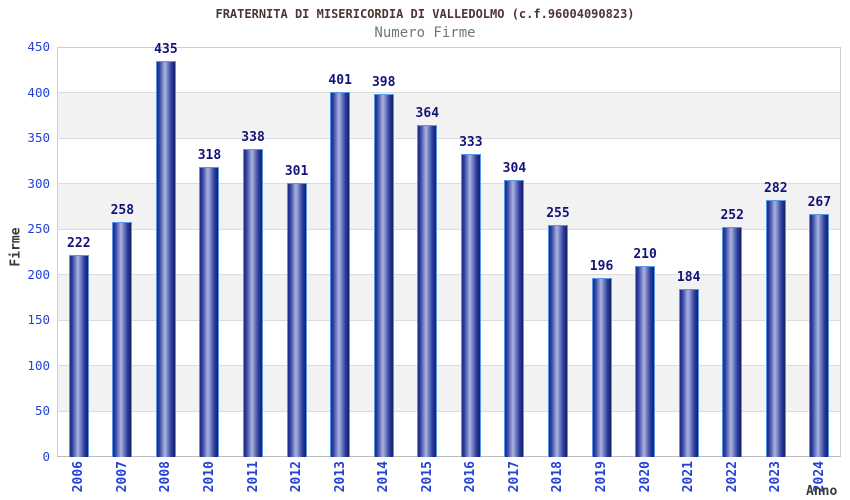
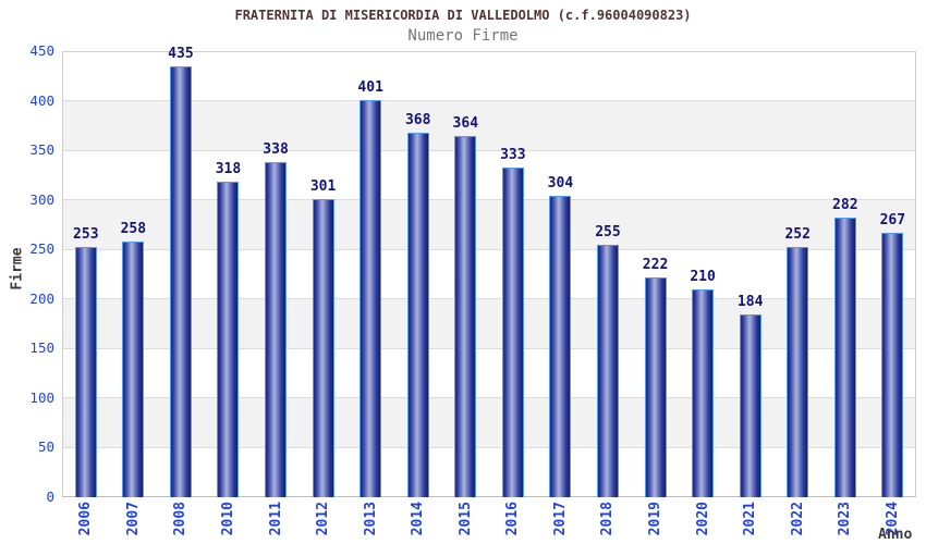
2006: 222 -> 253
2014: 398 -> 368
2019: 196 -> 222
